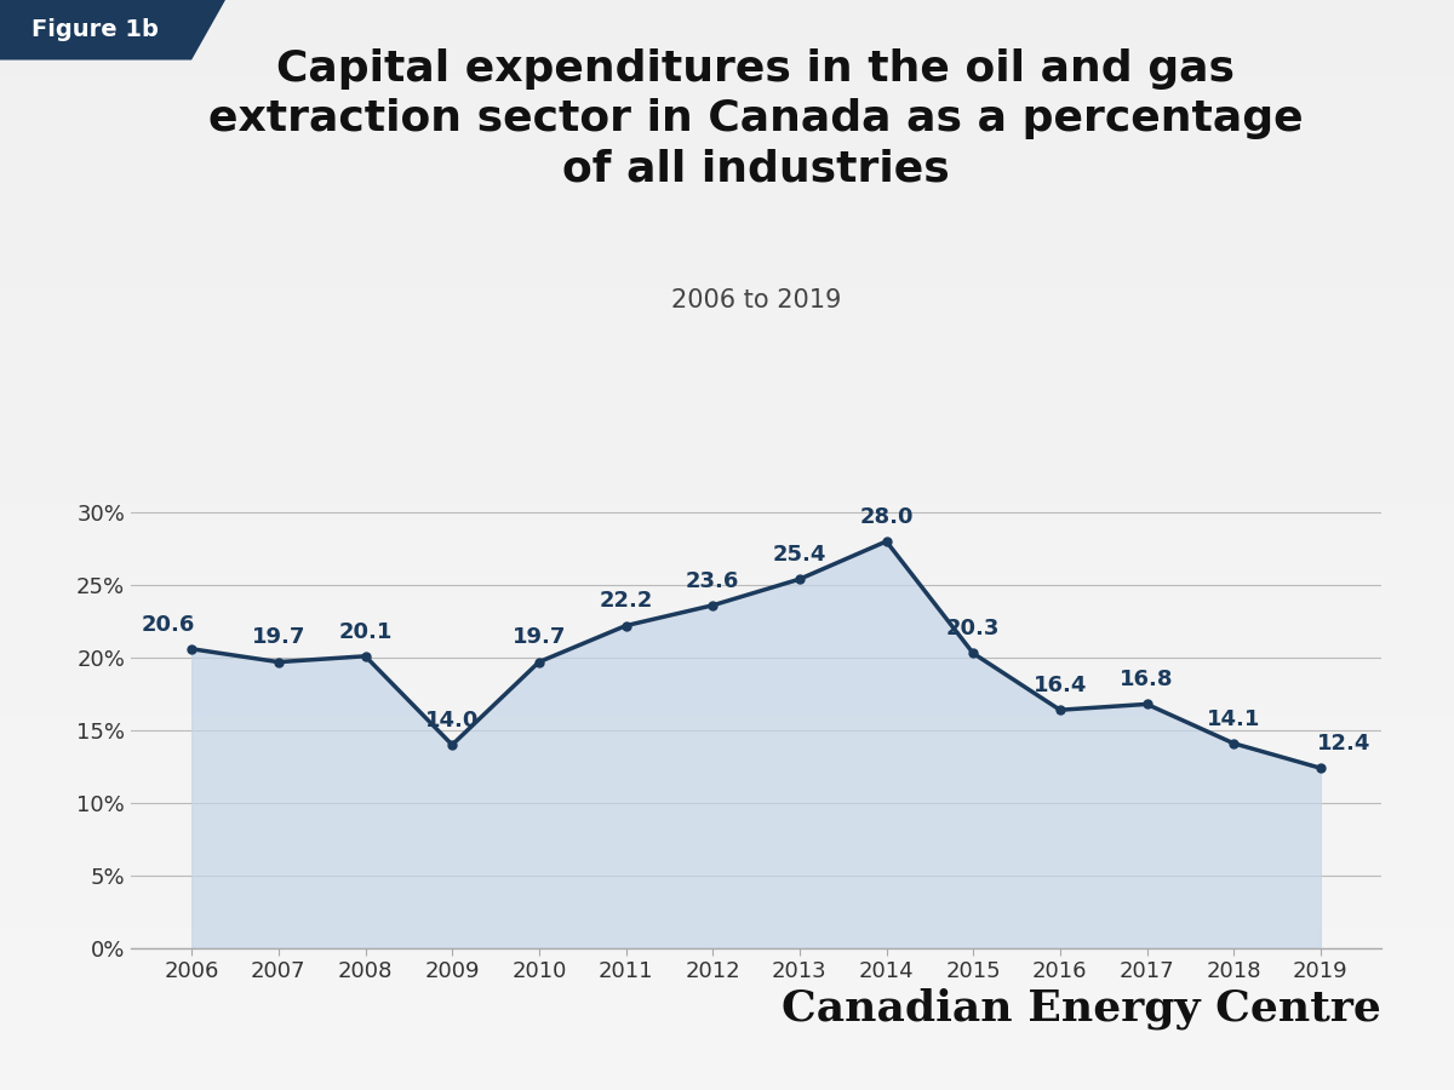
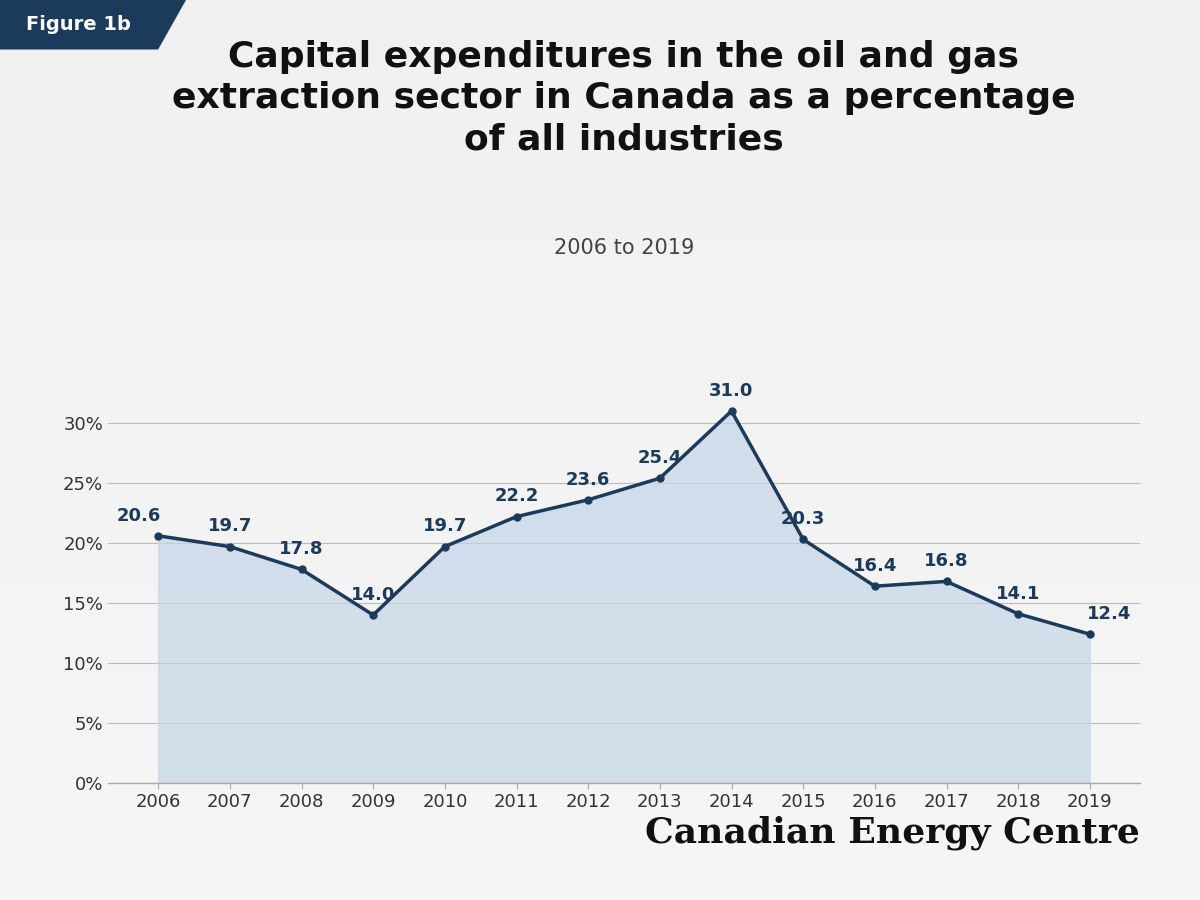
2008: 20.1 -> 17.8
2014: 28.0 -> 31.0
